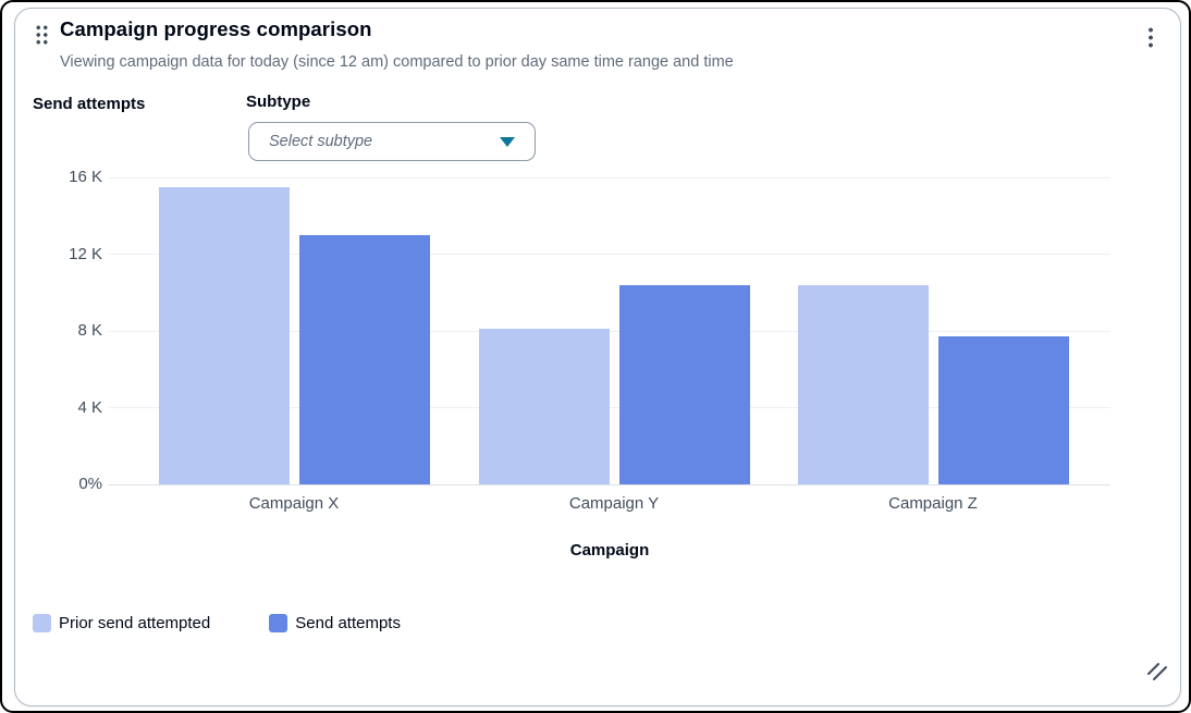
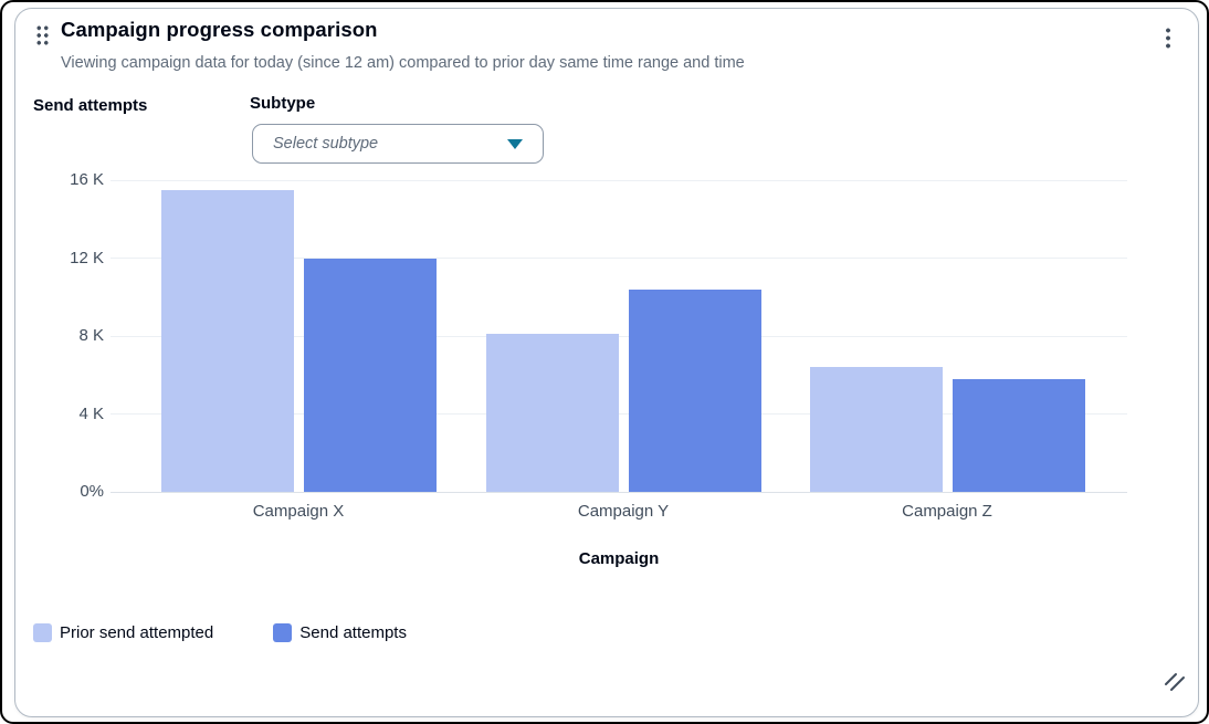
Send attempts/Campaign X: 13.0K -> 12.0K
Prior send attempted/Campaign Z: 10.4K -> 6.4K
Send attempts/Campaign Z: 7.7K -> 5.8K
